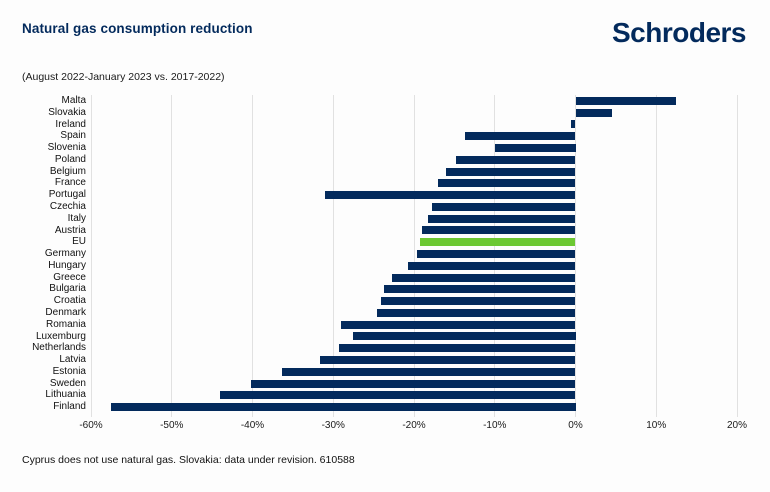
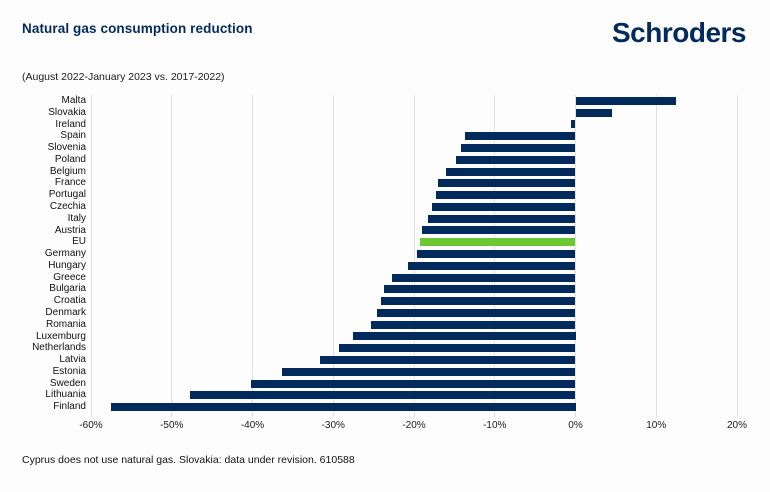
Slovenia: -10% -> -14%
Portugal: -31% -> -17%
Romania: -29% -> -25%
Lithuania: -44% -> -48%
